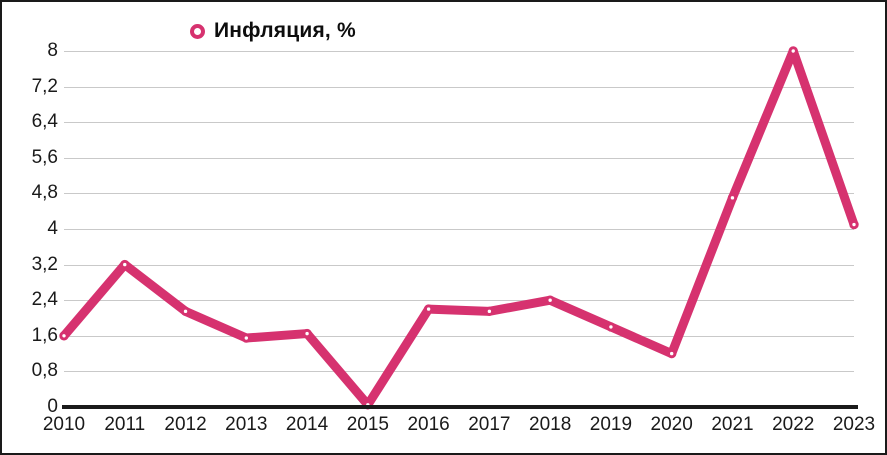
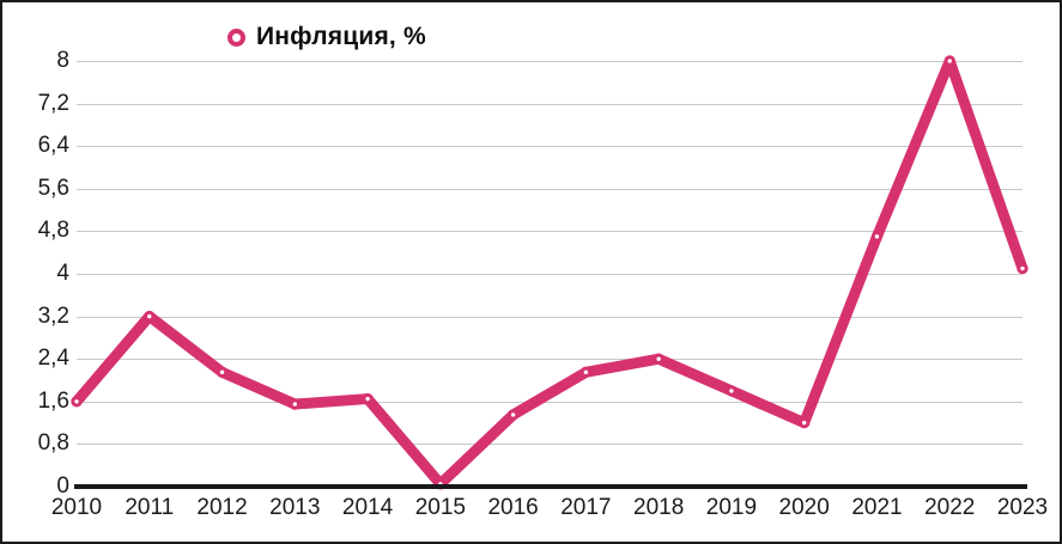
2016: 2.2 -> 1.4
